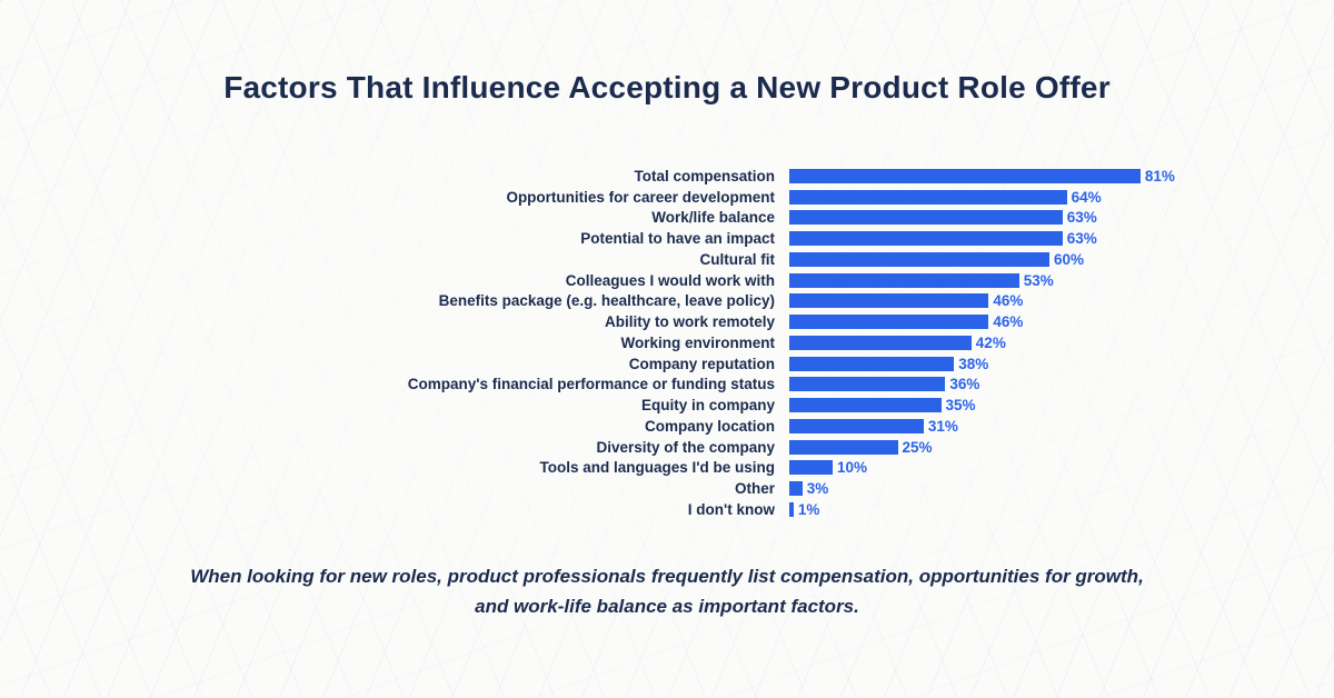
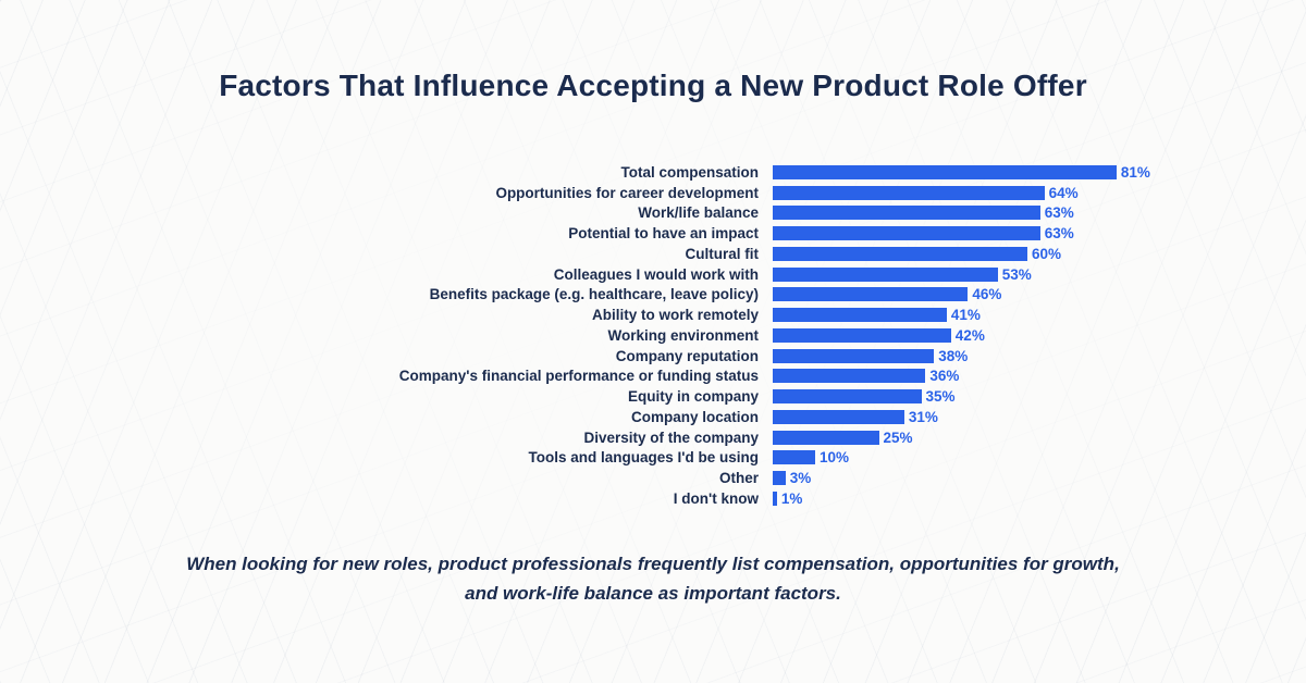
Ability to work remotely: 46% -> 41%
